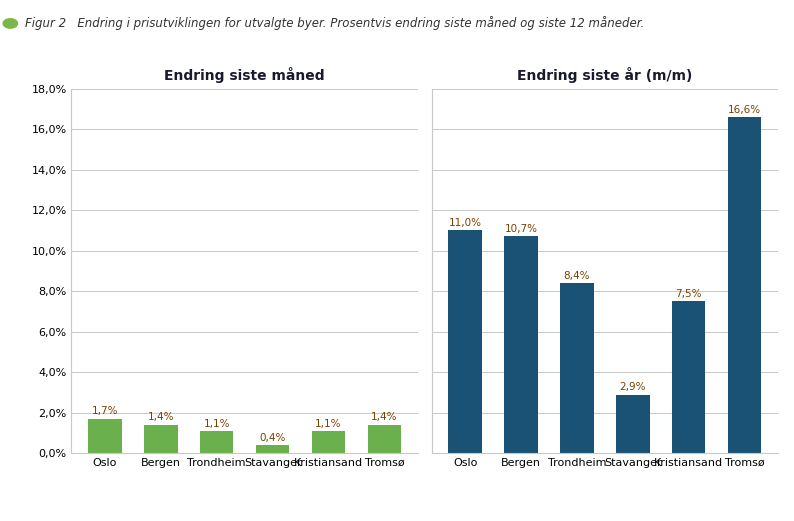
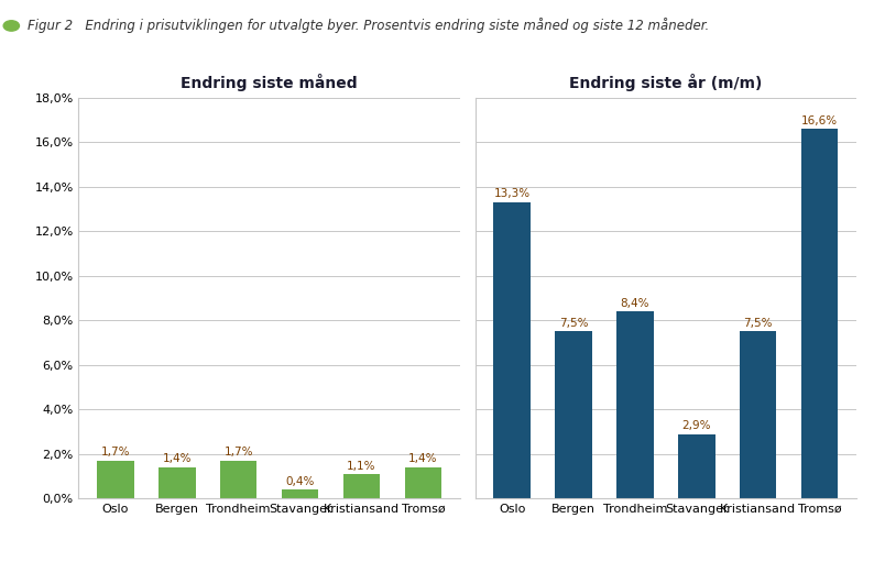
Endring siste måned/Trondheim: 1,1% -> 1,7%
Endring siste år (m/m)/Oslo: 11,0% -> 13,3%
Endring siste år (m/m)/Bergen: 10,7% -> 7,5%
